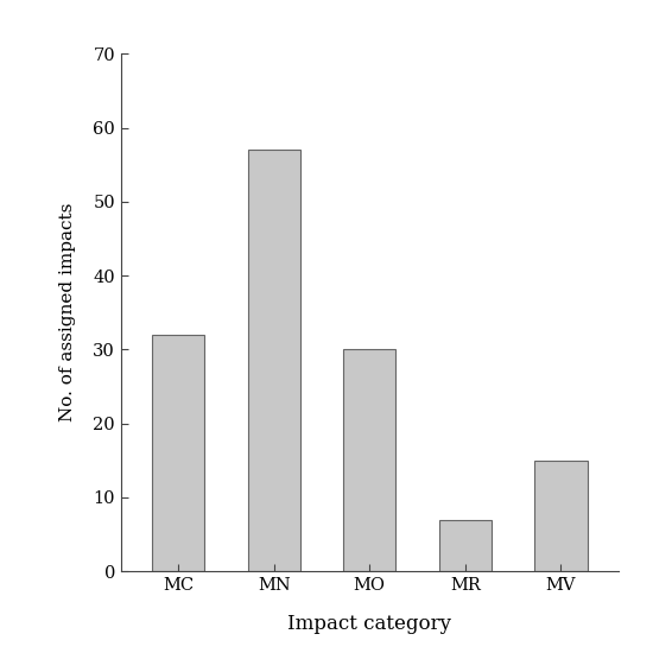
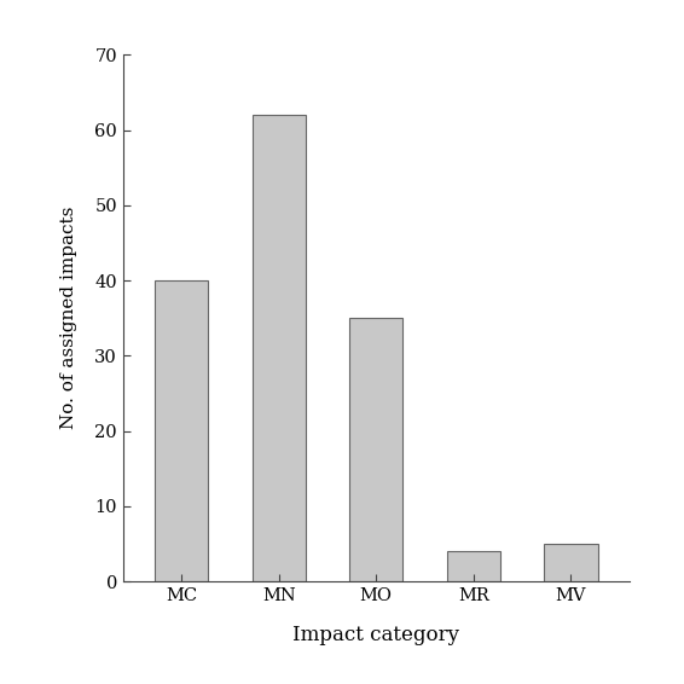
MC: 32 -> 40
MN: 57 -> 62
MO: 30 -> 35
MR: 7 -> 4
MV: 15 -> 5
